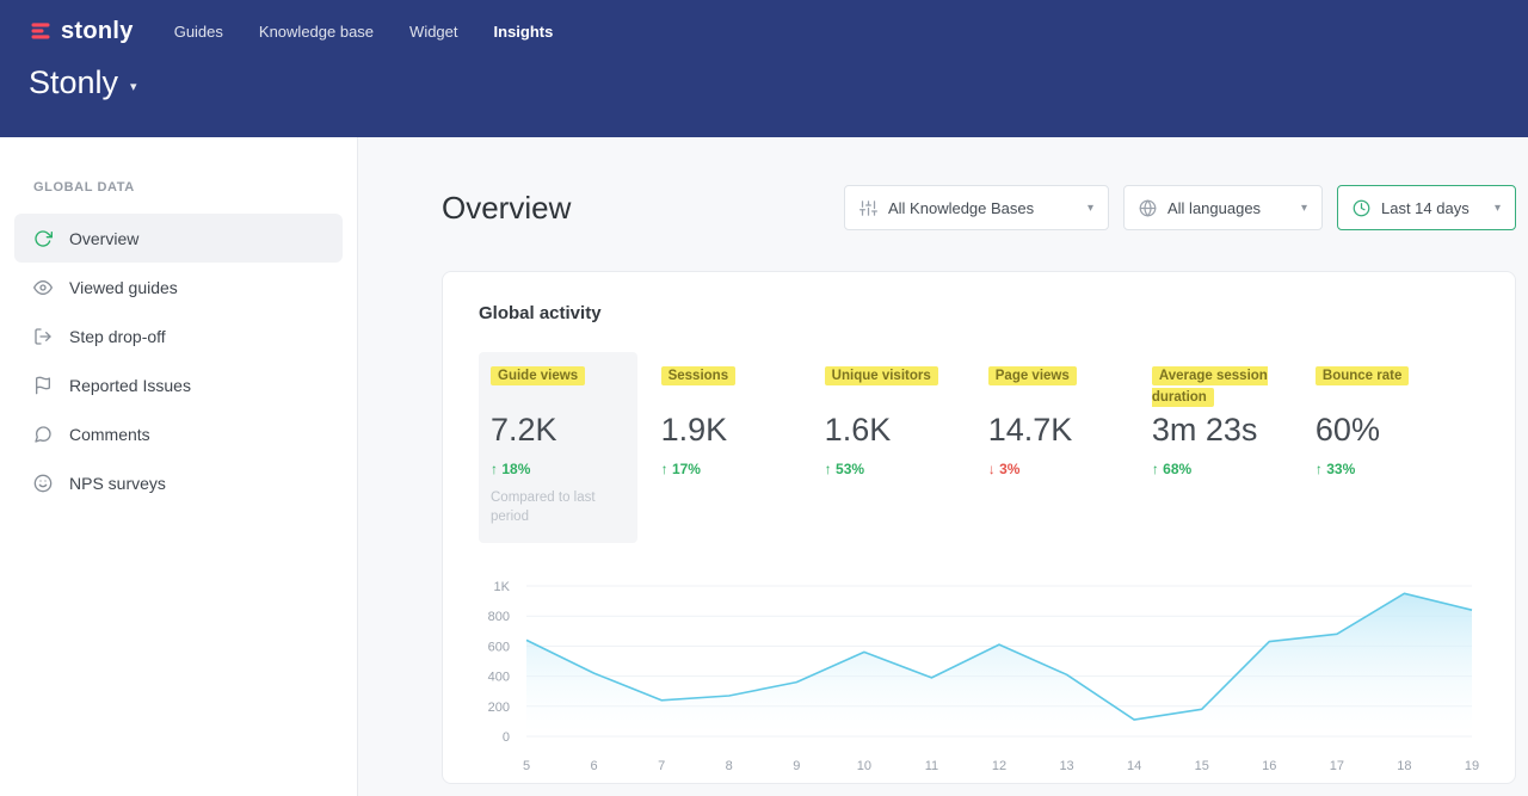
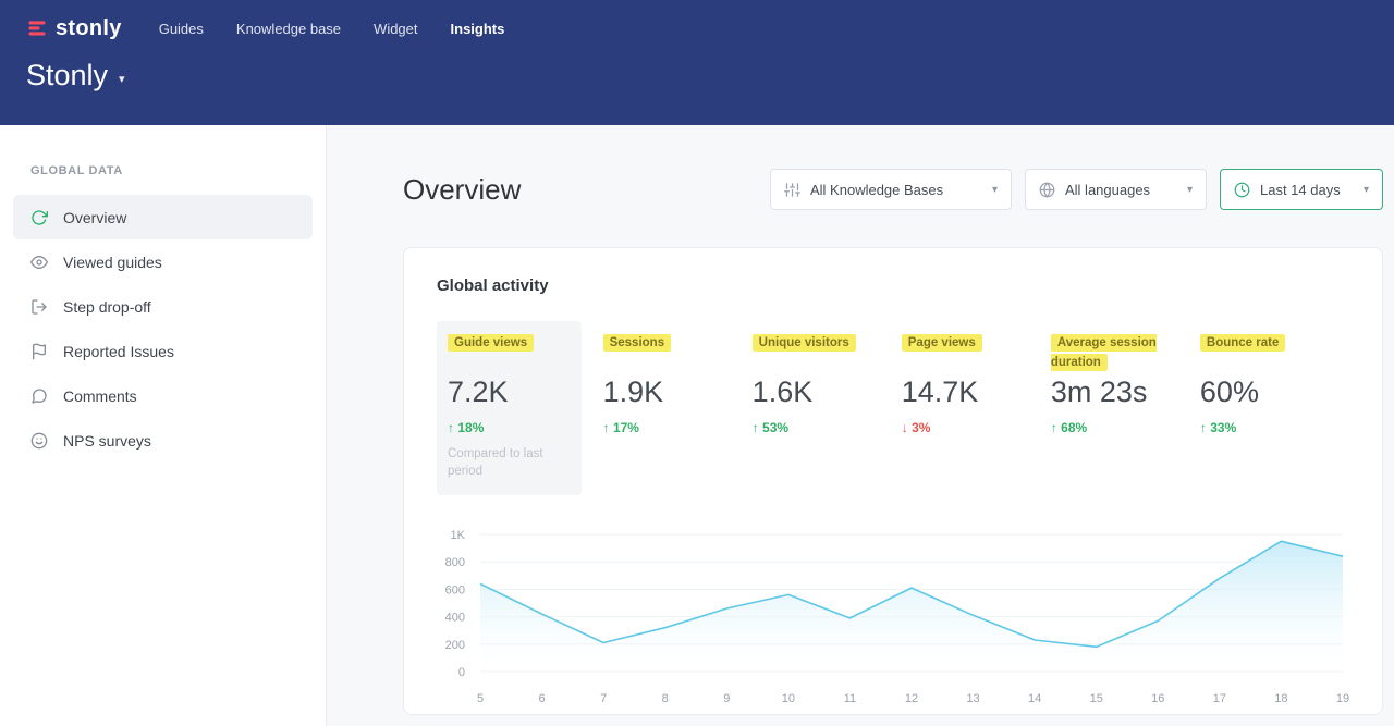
7: 240 -> 210
8: 270 -> 320
9: 360 -> 460
14: 110 -> 230
16: 630 -> 370
